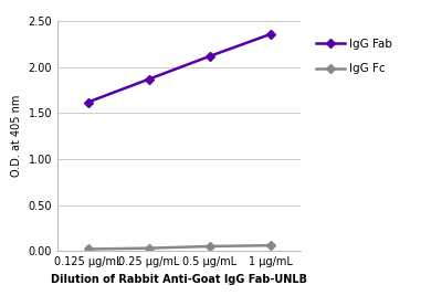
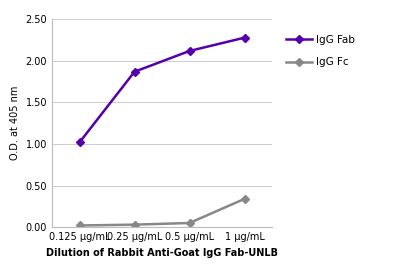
IgG Fab/0.125 μg/mL: 1.62 -> 1.02
IgG Fab/1 μg/mL: 2.36 -> 2.28
IgG Fc/1 μg/mL: 0.06 -> 0.34
